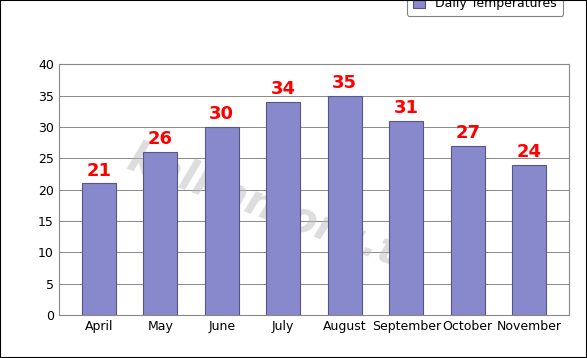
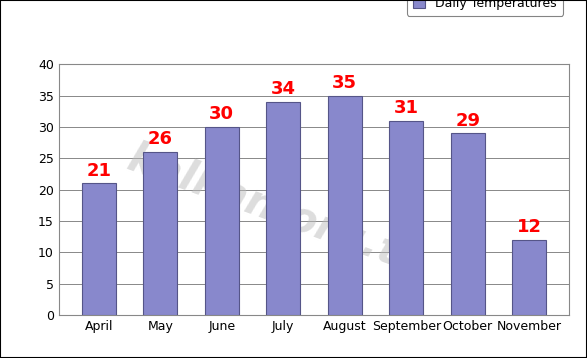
October: 27 -> 29
November: 24 -> 12
